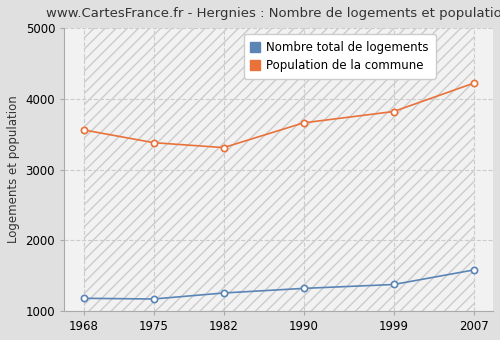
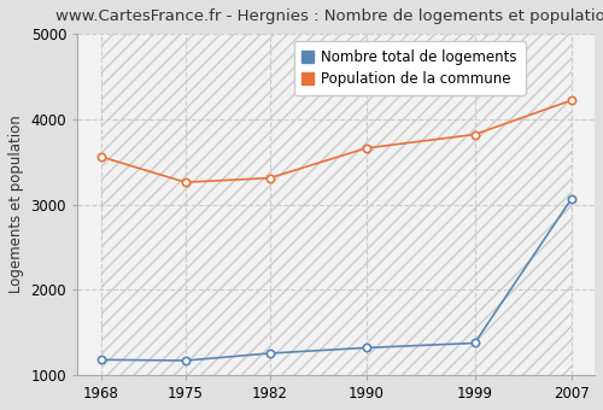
Population de la commune/1975: 3380 -> 3260
Nombre total de logements/2007: 1580 -> 3060
